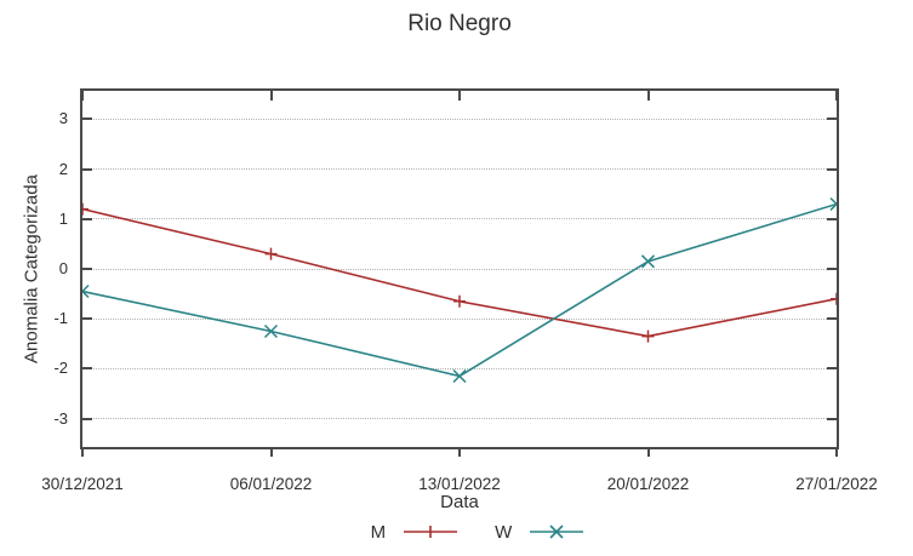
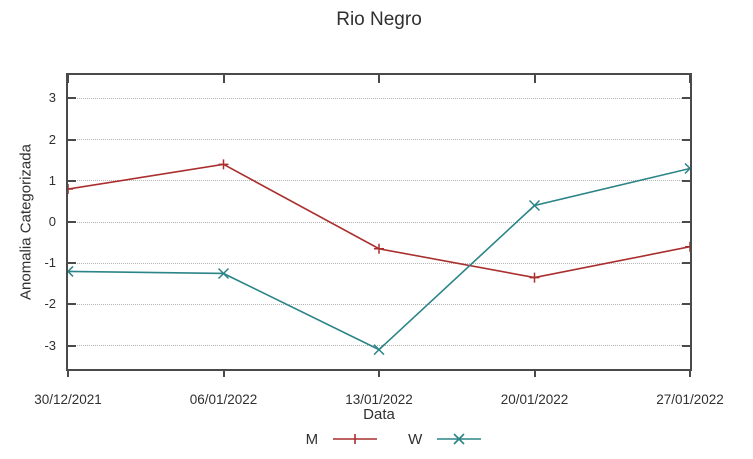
M/30/12/2021: 1.2 -> 0.8
W/30/12/2021: -0.5 -> -1.2
M/06/01/2022: 0.3 -> 1.4
W/13/01/2022: -2.1 -> -3.1
W/20/01/2022: 0.1 -> 0.4
